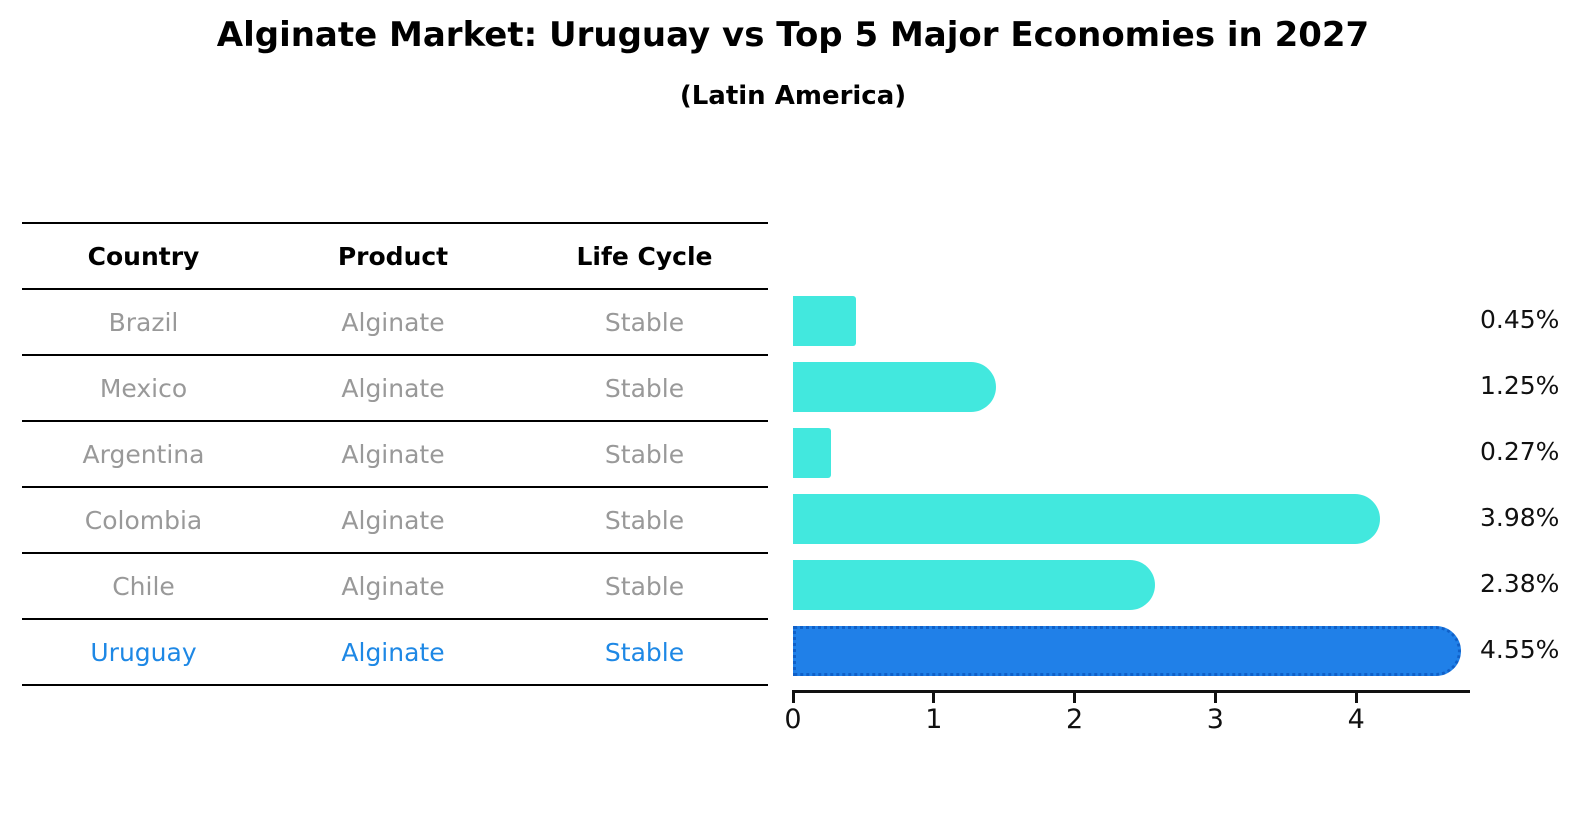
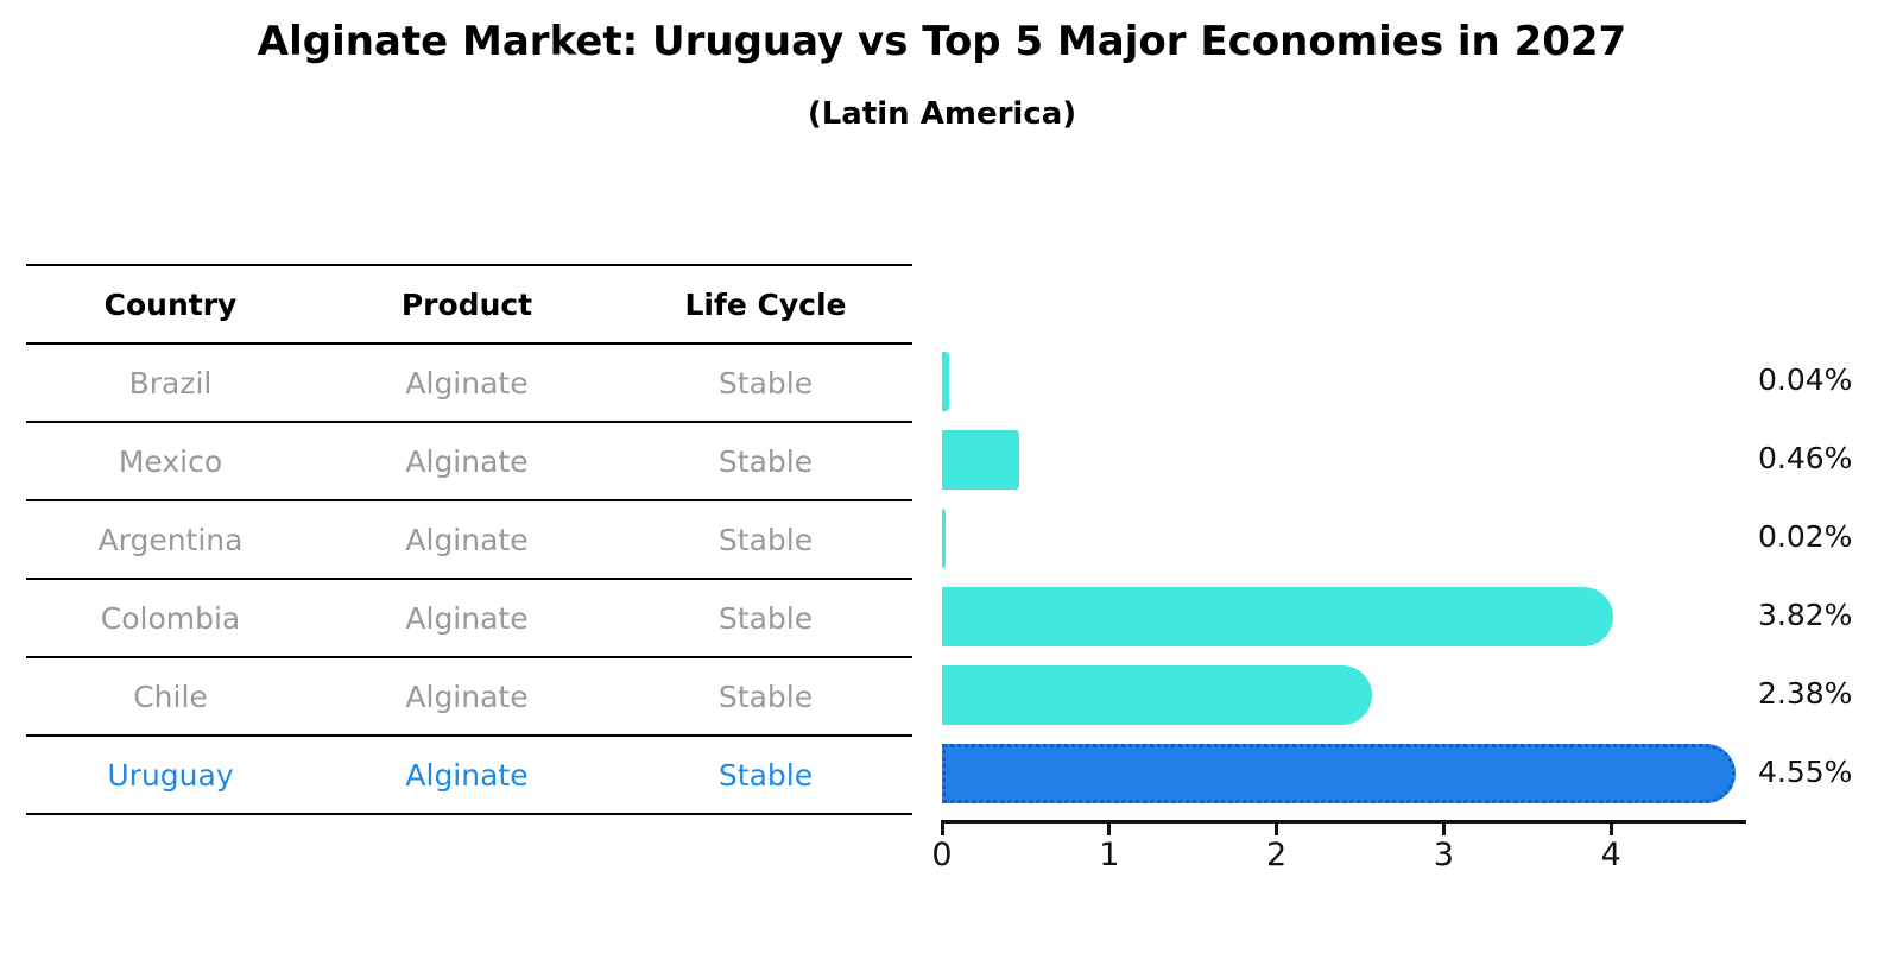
Brazil: 0.45% -> 0.04%
Mexico: 1.25% -> 0.46%
Argentina: 0.27% -> 0.02%
Colombia: 3.98% -> 3.82%
